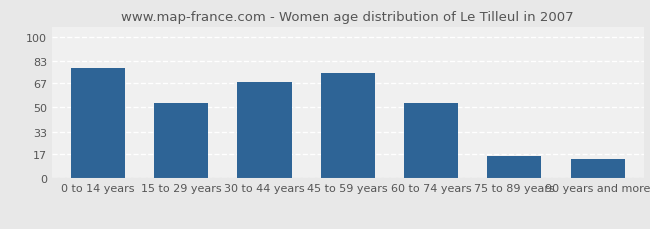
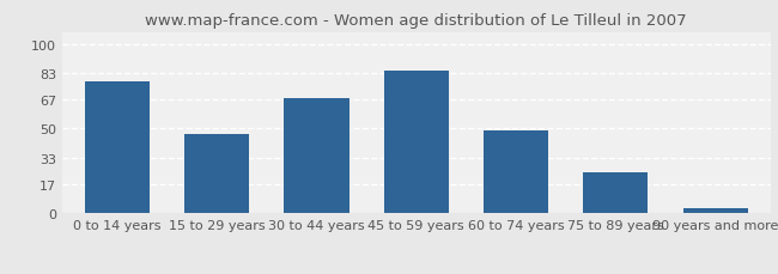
15 to 29 years: 53 -> 47
45 to 59 years: 74 -> 84
60 to 74 years: 53 -> 49
75 to 89 years: 16 -> 24
90 years and more: 14 -> 3
